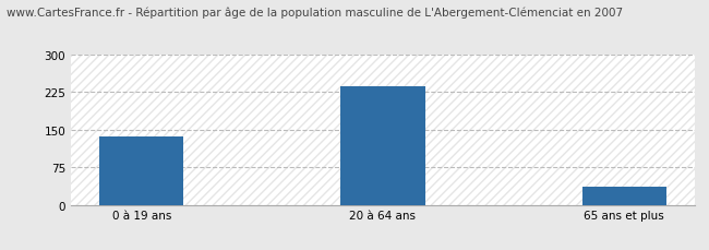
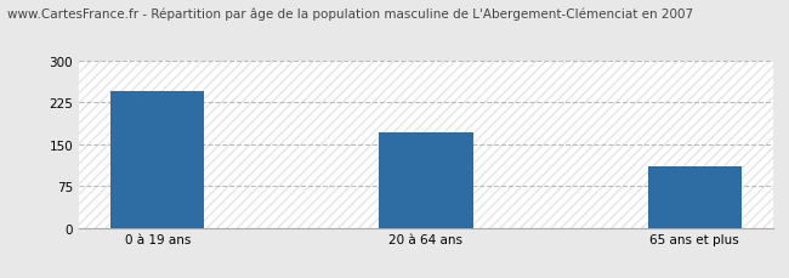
0 à 19 ans: 137 -> 245
20 à 64 ans: 236 -> 170
65 ans et plus: 37 -> 110
